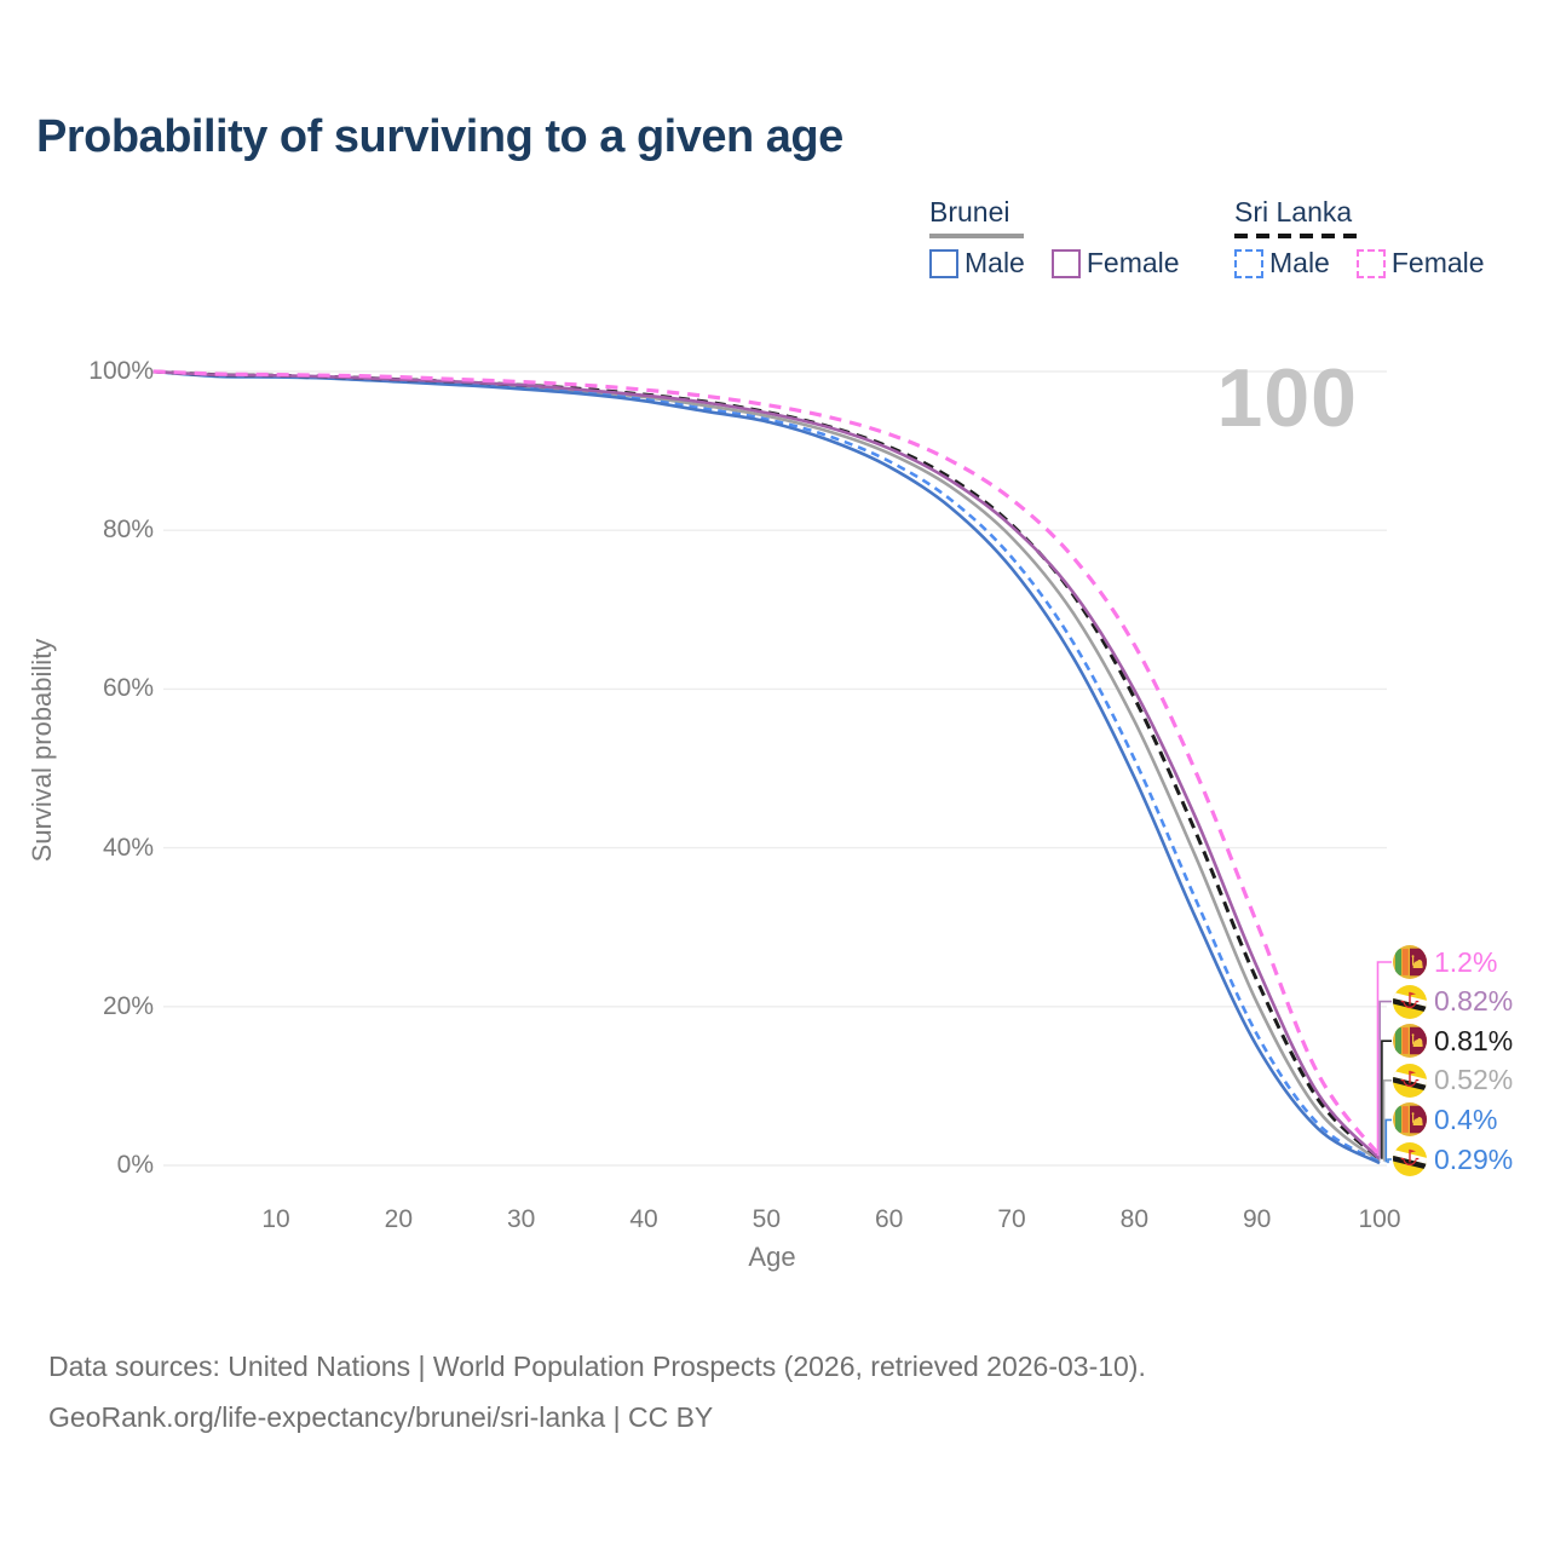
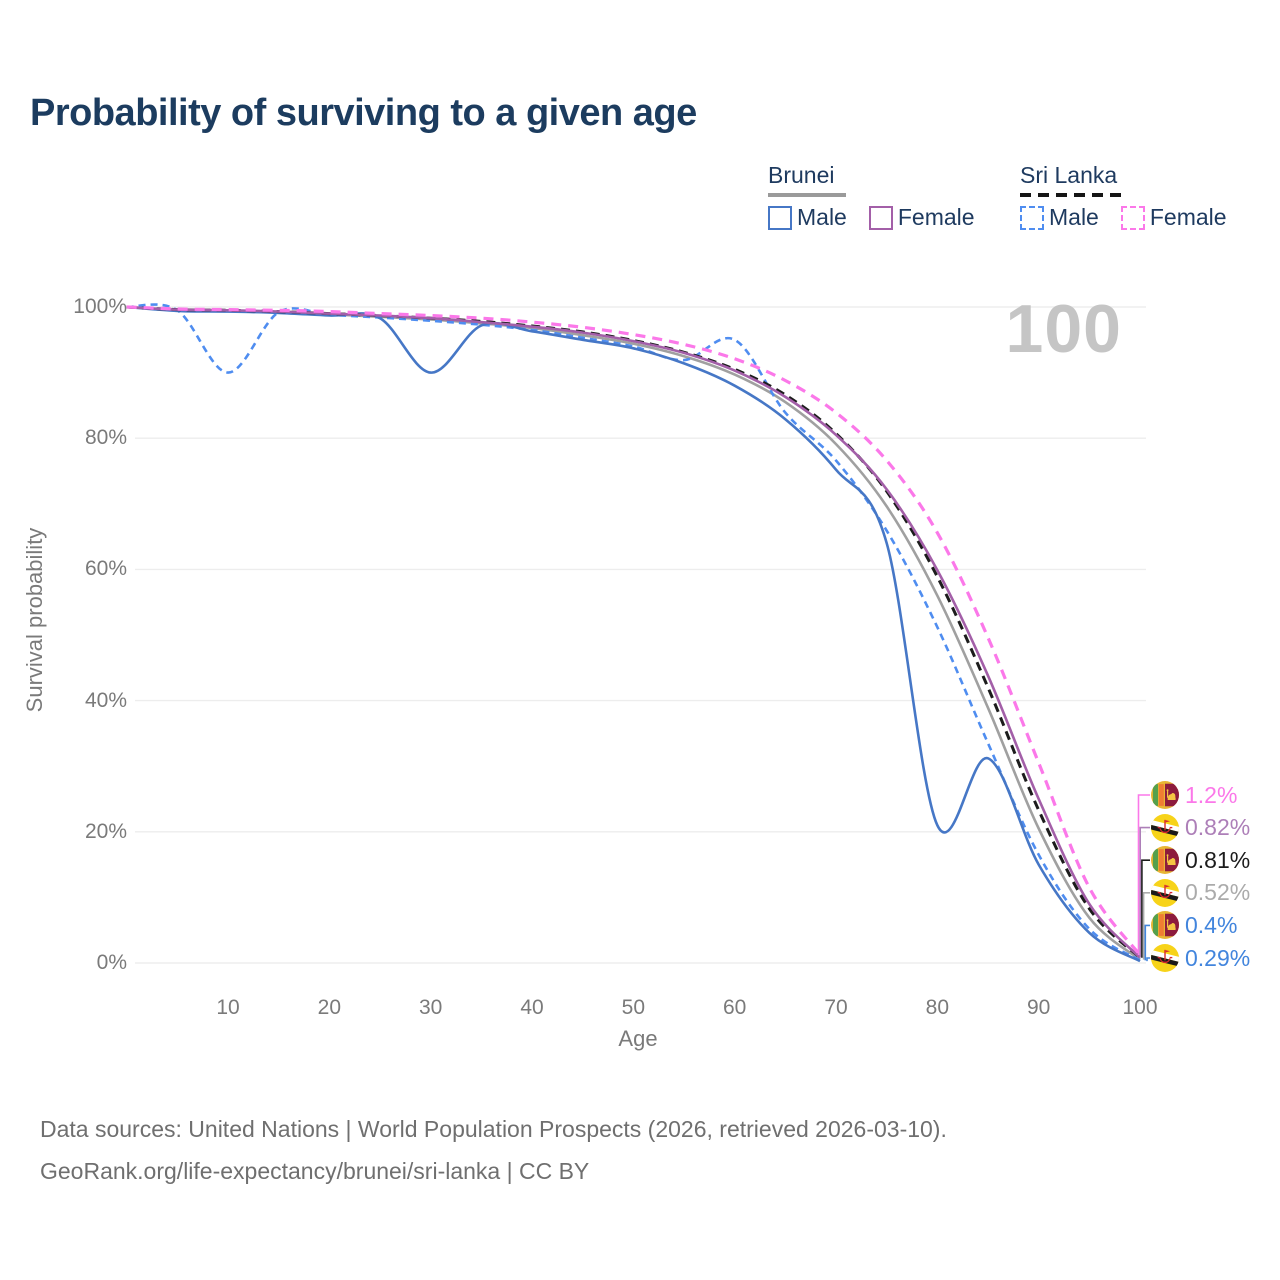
Sri Lanka Male/10: 99% -> 90%
Brunei Male/30: 98% -> 90%
Sri Lanka Male/60: 89% -> 95%
Brunei Male/80: 49% -> 21%
